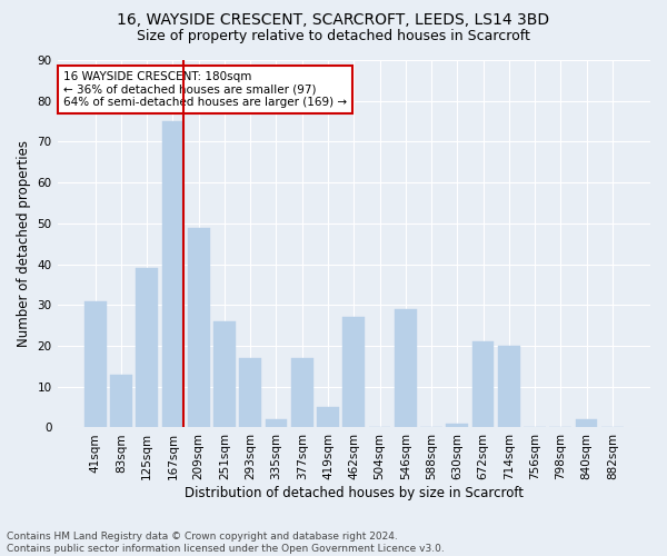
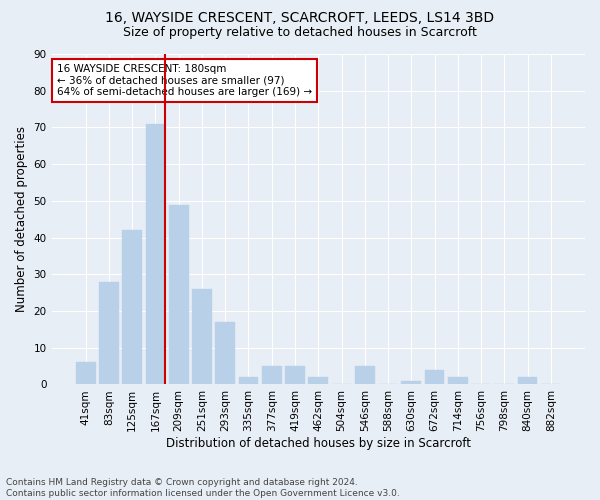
41sqm: 31 -> 6
83sqm: 13 -> 28
125sqm: 39 -> 42
167sqm: 75 -> 71
377sqm: 17 -> 5
462sqm: 27 -> 2
546sqm: 29 -> 5
672sqm: 21 -> 4
714sqm: 20 -> 2
